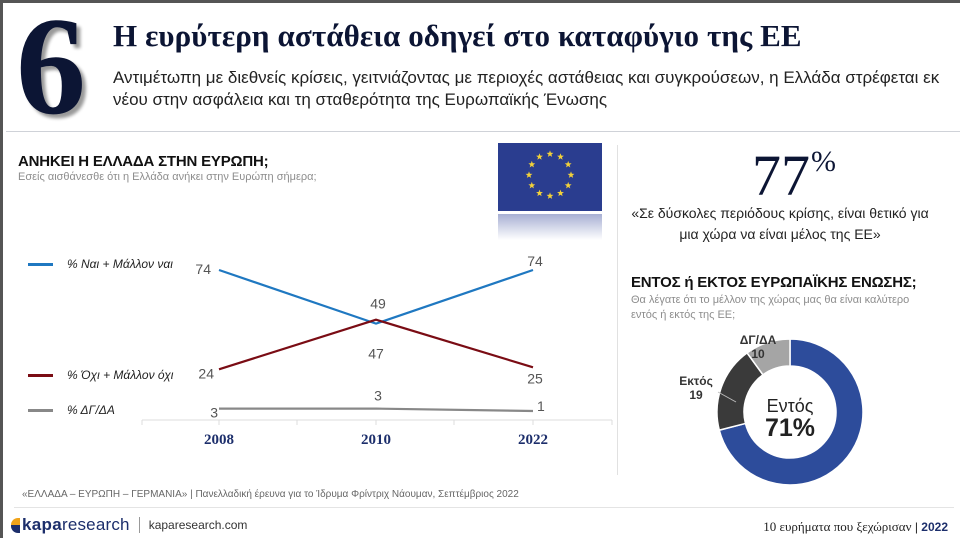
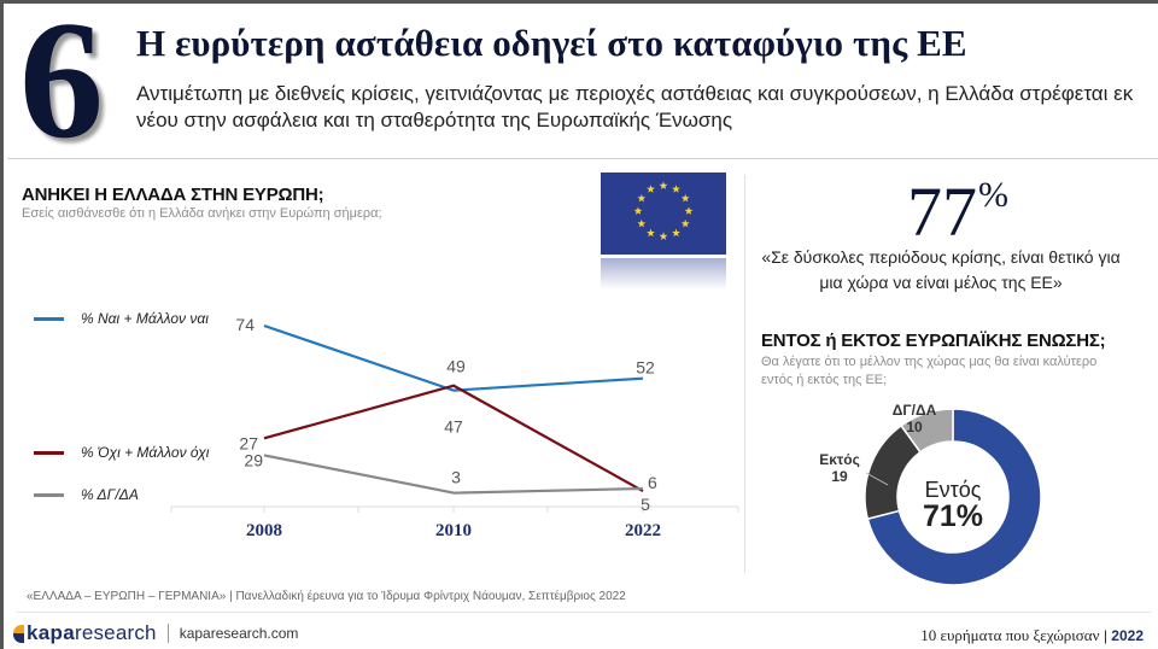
ΑΝΗΚΕΙ Η ΕΛΛΑΔΑ ΣΤΗΝ ΕΥΡΩΠΗ;/% Όχι + Μάλλον όχι/2008: 24 -> 27
ΑΝΗΚΕΙ Η ΕΛΛΑΔΑ ΣΤΗΝ ΕΥΡΩΠΗ;/% ΔΓ/ΔΑ/2008: 3 -> 29
ΑΝΗΚΕΙ Η ΕΛΛΑΔΑ ΣΤΗΝ ΕΥΡΩΠΗ;/% Ναι + Μάλλον ναι/2022: 74 -> 52
ΑΝΗΚΕΙ Η ΕΛΛΑΔΑ ΣΤΗΝ ΕΥΡΩΠΗ;/% Όχι + Μάλλον όχι/2022: 25 -> 5
ΑΝΗΚΕΙ Η ΕΛΛΑΔΑ ΣΤΗΝ ΕΥΡΩΠΗ;/% ΔΓ/ΔΑ/2022: 1 -> 6
